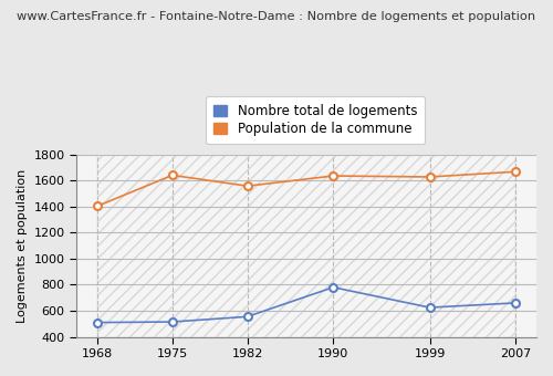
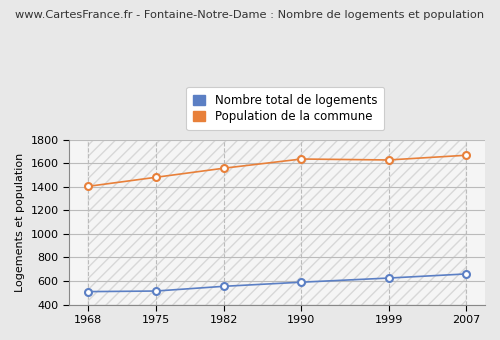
Population de la commune/1975: 1640 -> 1480
Nombre total de logements/1990: 780 -> 590
